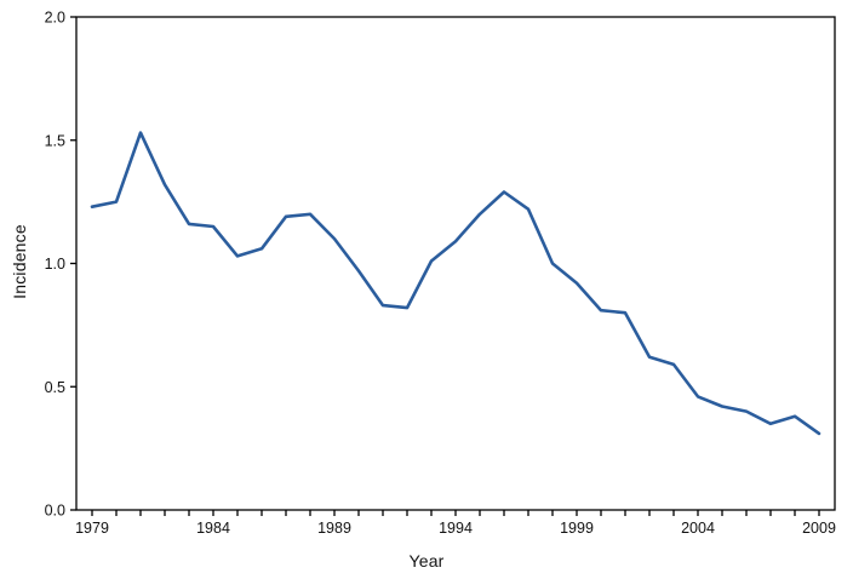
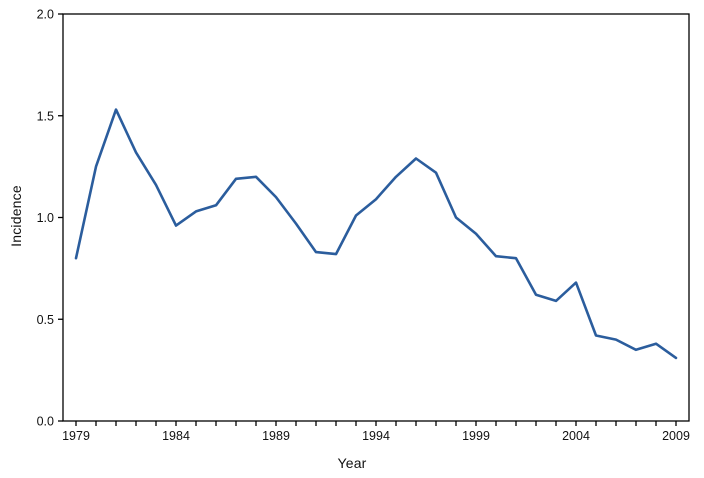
1979: 1.23 -> 0.80
1984: 1.15 -> 0.96
2004: 0.46 -> 0.68
